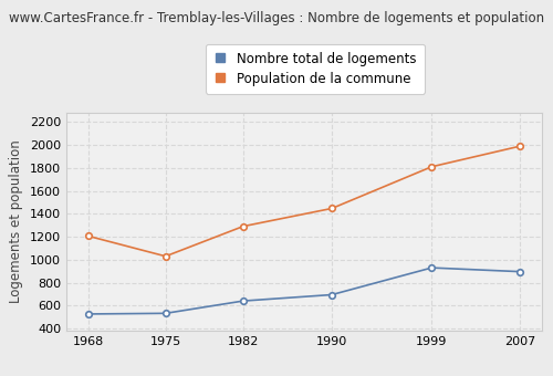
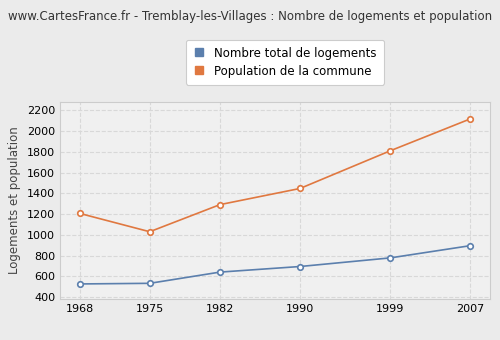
Nombre total de logements/1999: 930 -> 780
Population de la commune/2007: 1990 -> 2120
